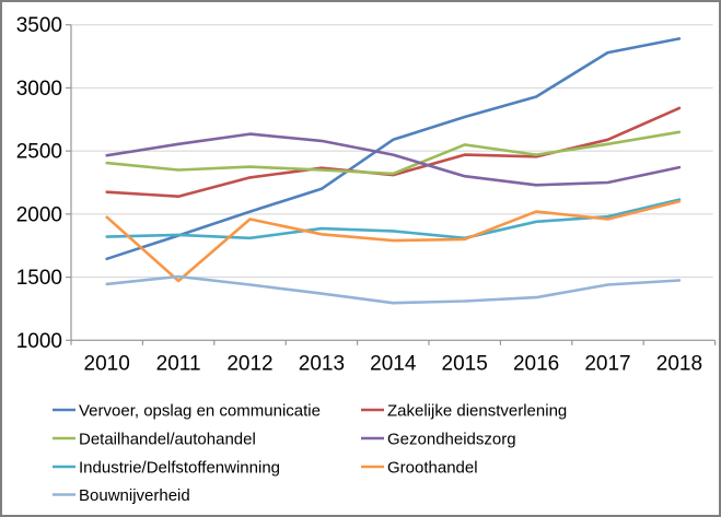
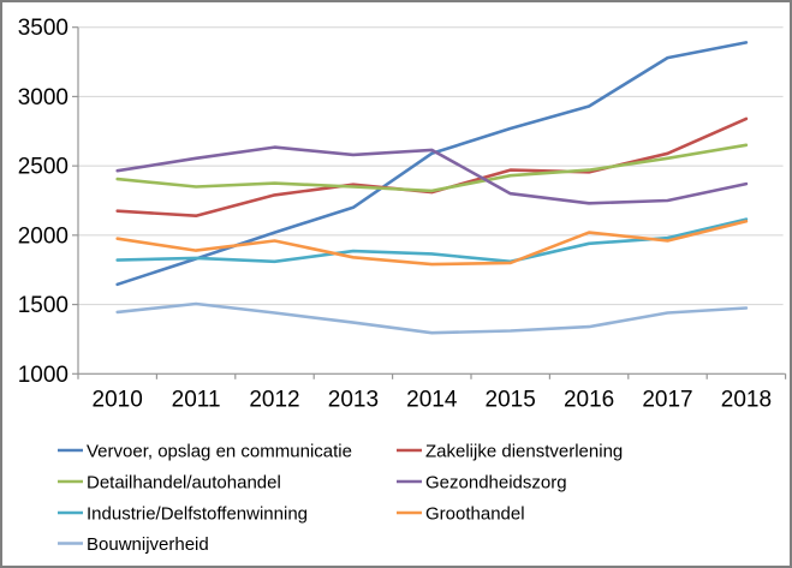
Groothandel/2011: 1470 -> 1890
Gezondheidszorg/2014: 2470 -> 2620
Detailhandel/autohandel/2015: 2550 -> 2430
